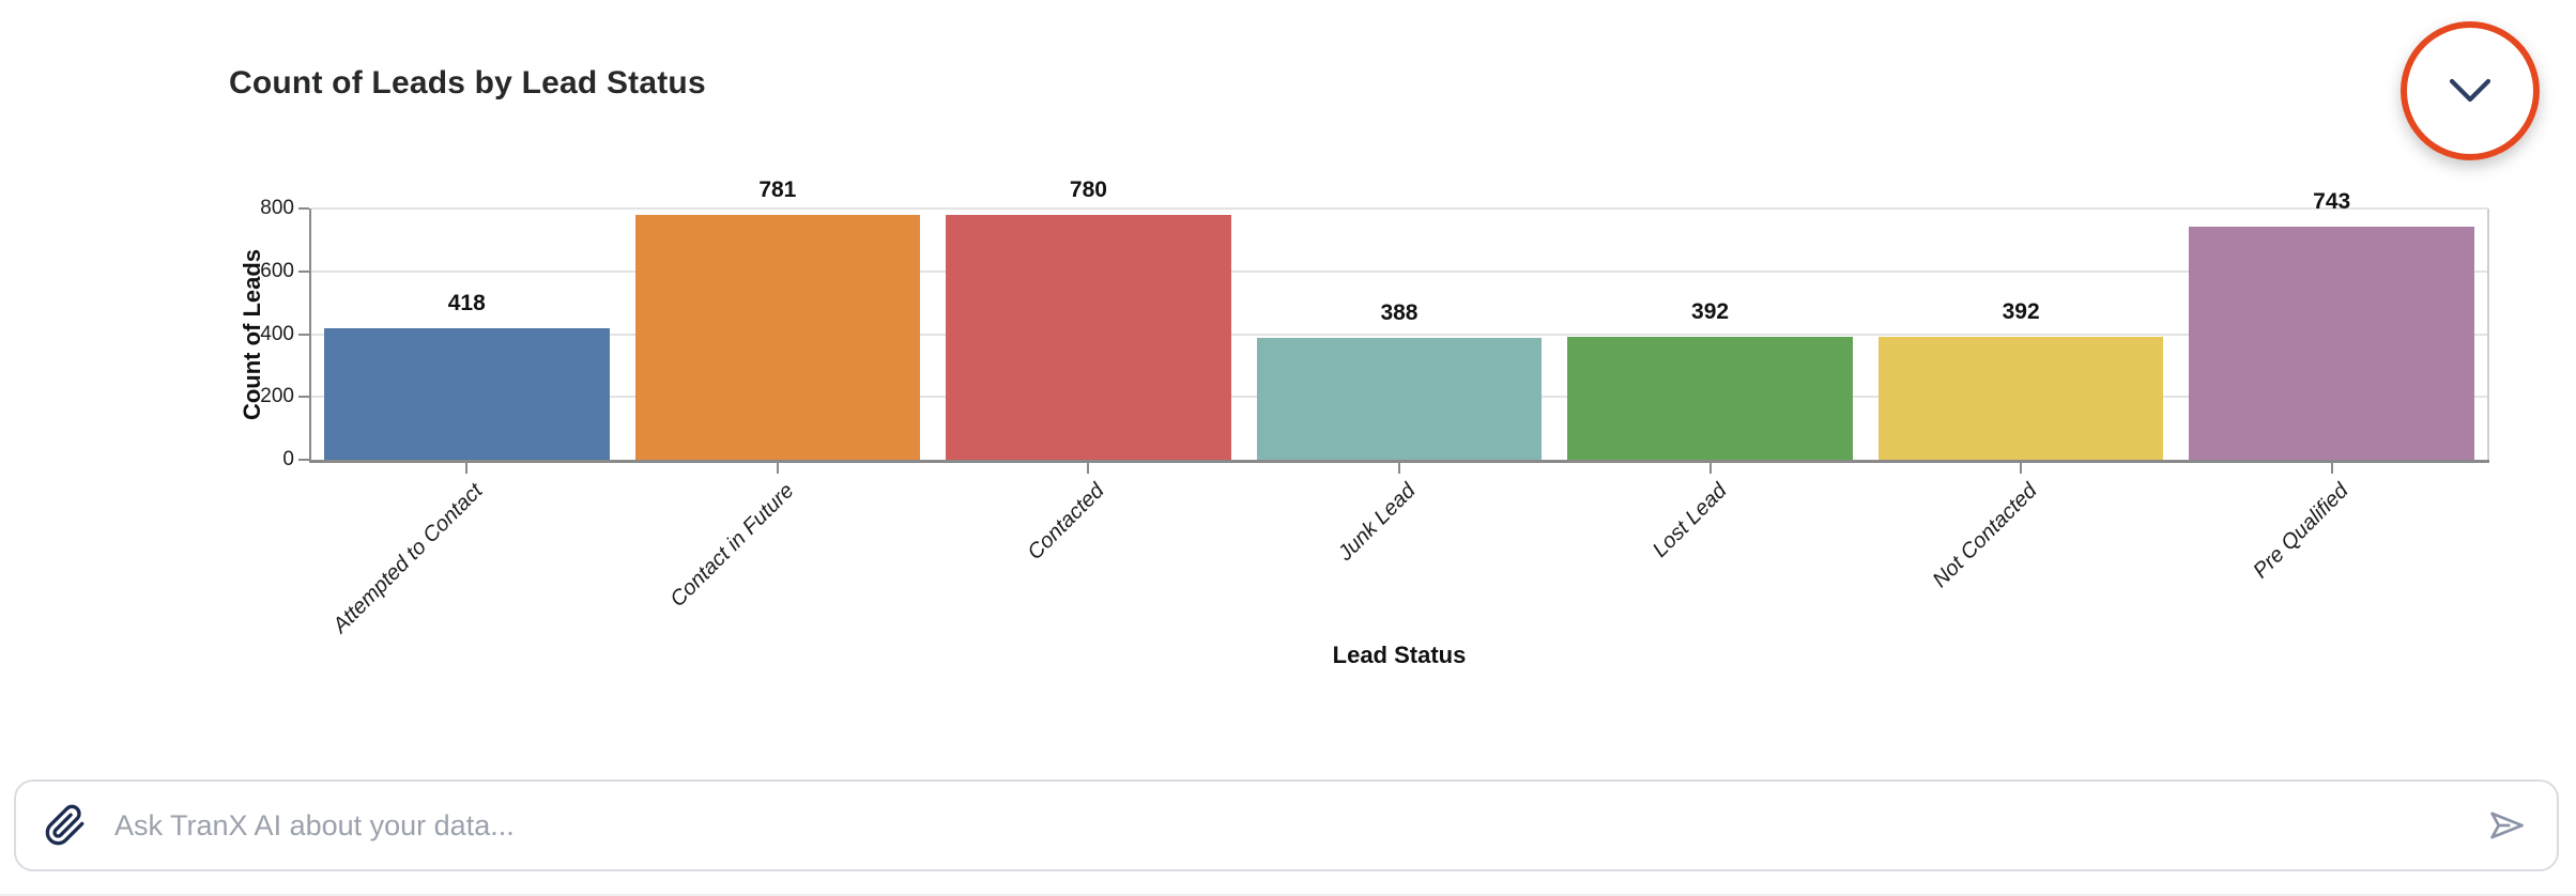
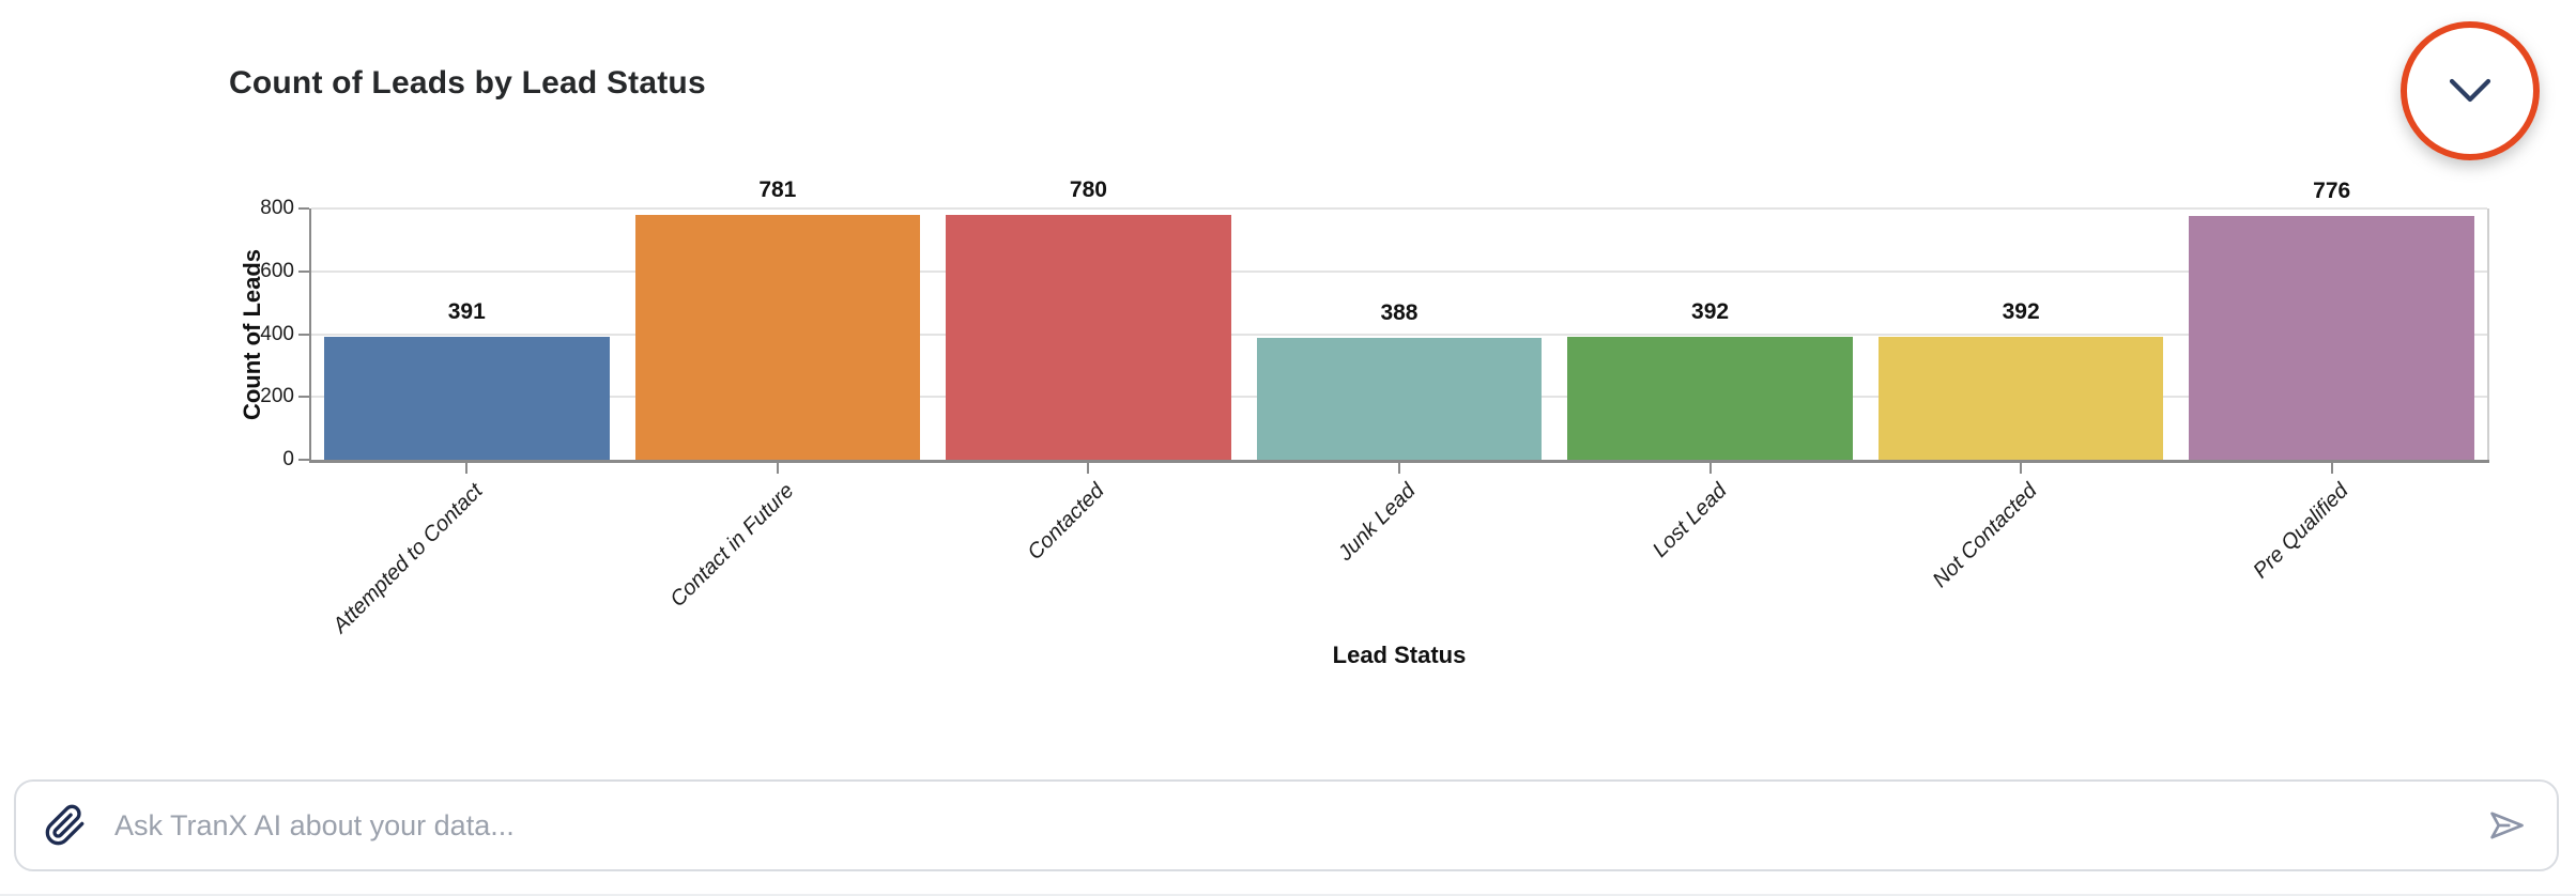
Attempted to Contact: 418 -> 391
Pre Qualified: 743 -> 776
